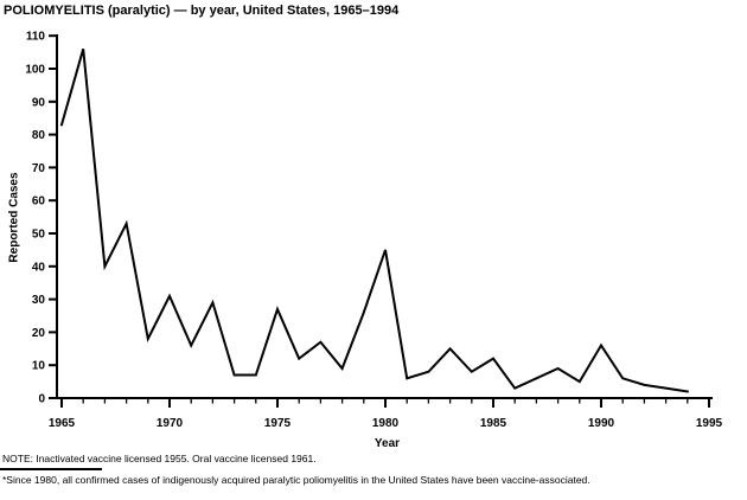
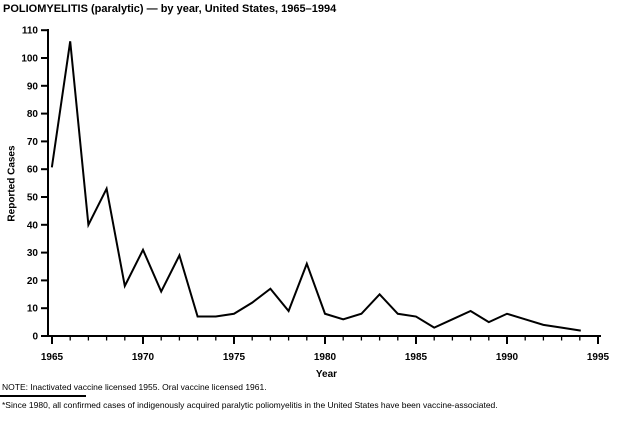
1965: 83 -> 61
1975: 27 -> 8
1980: 45 -> 8
1985: 12 -> 7
1990: 16 -> 8
